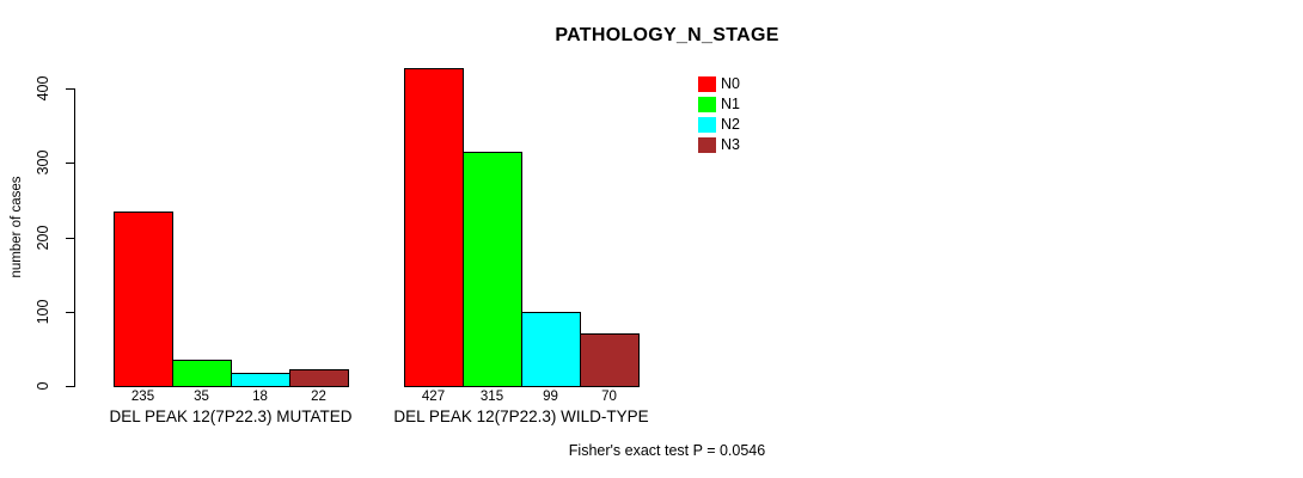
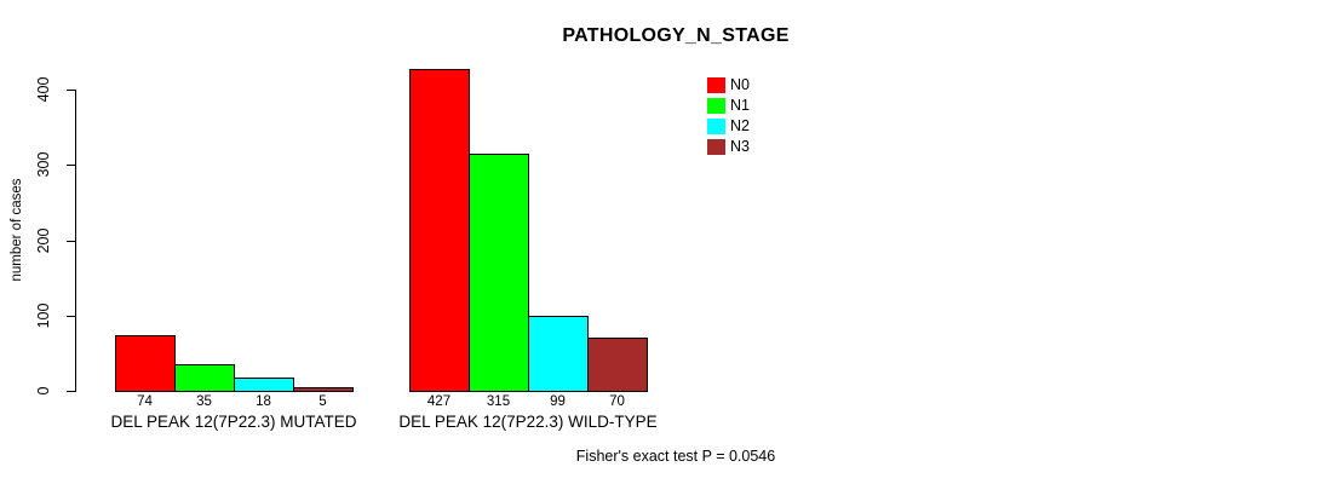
N0/DEL PEAK 12(7P22.3) MUTATED: 235 -> 74
N3/DEL PEAK 12(7P22.3) MUTATED: 22 -> 5
